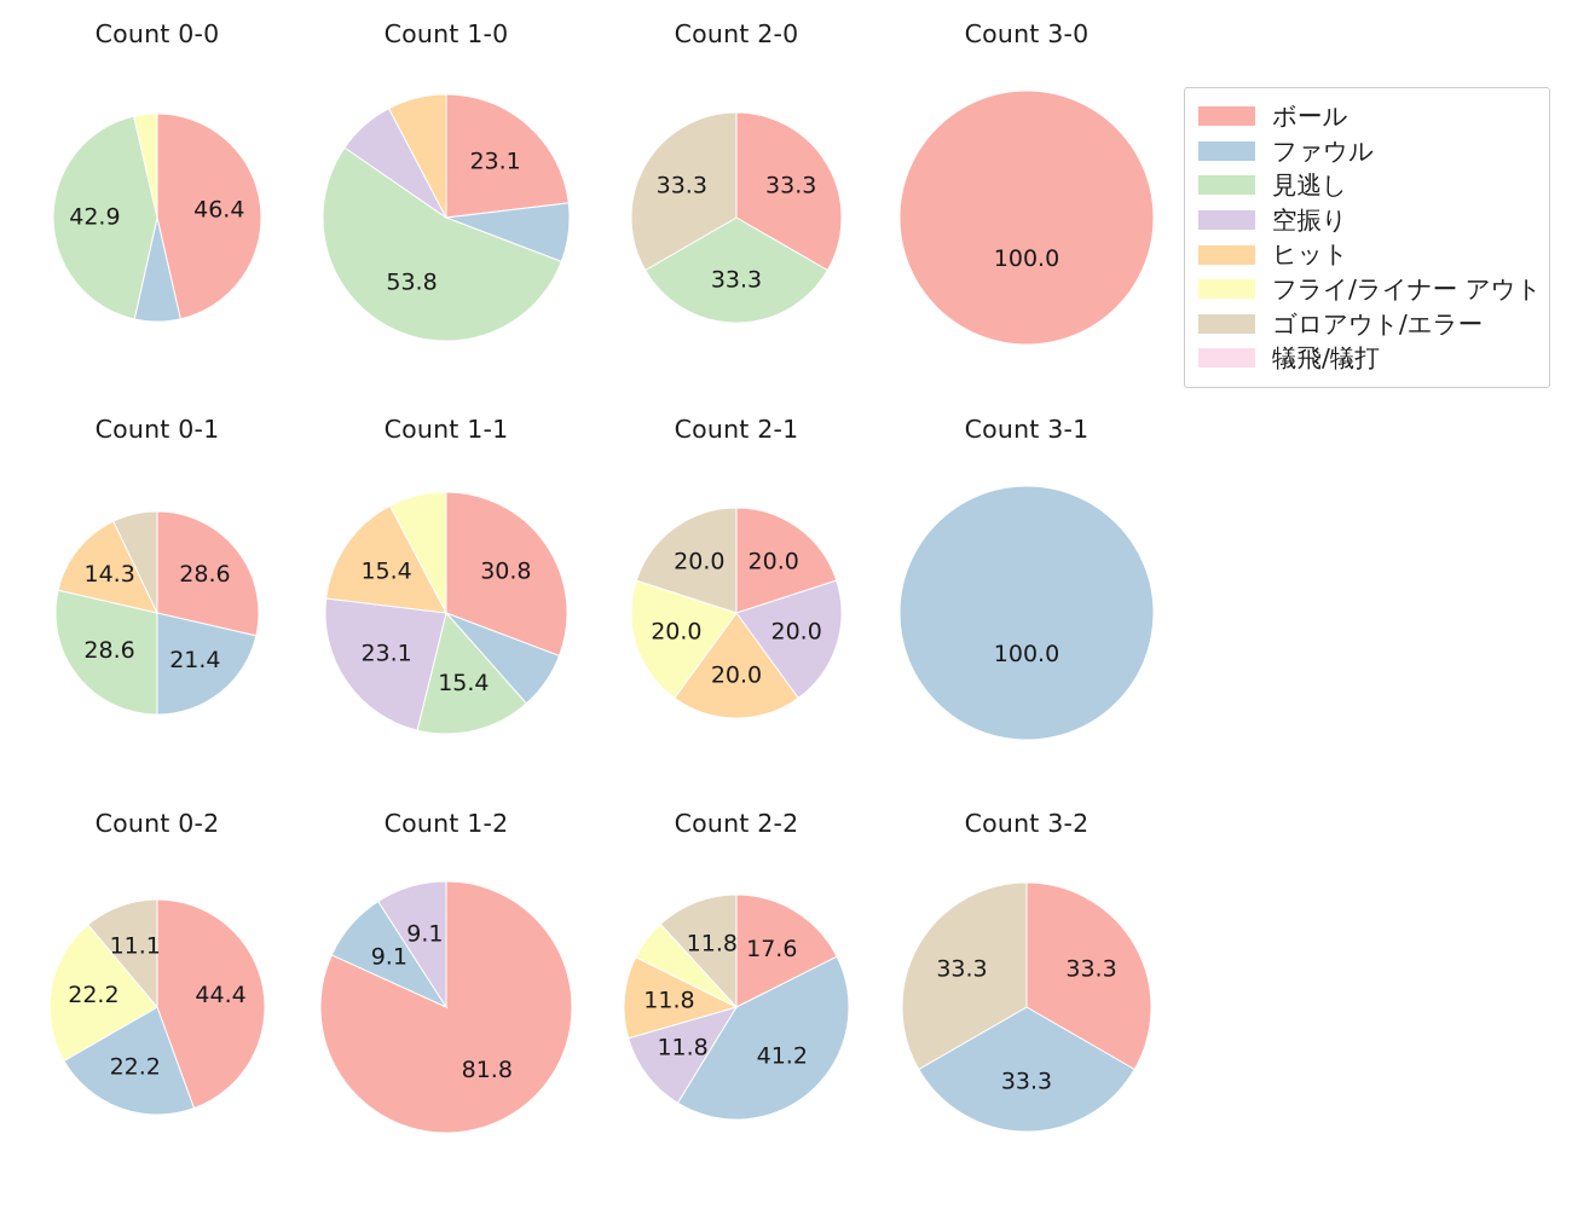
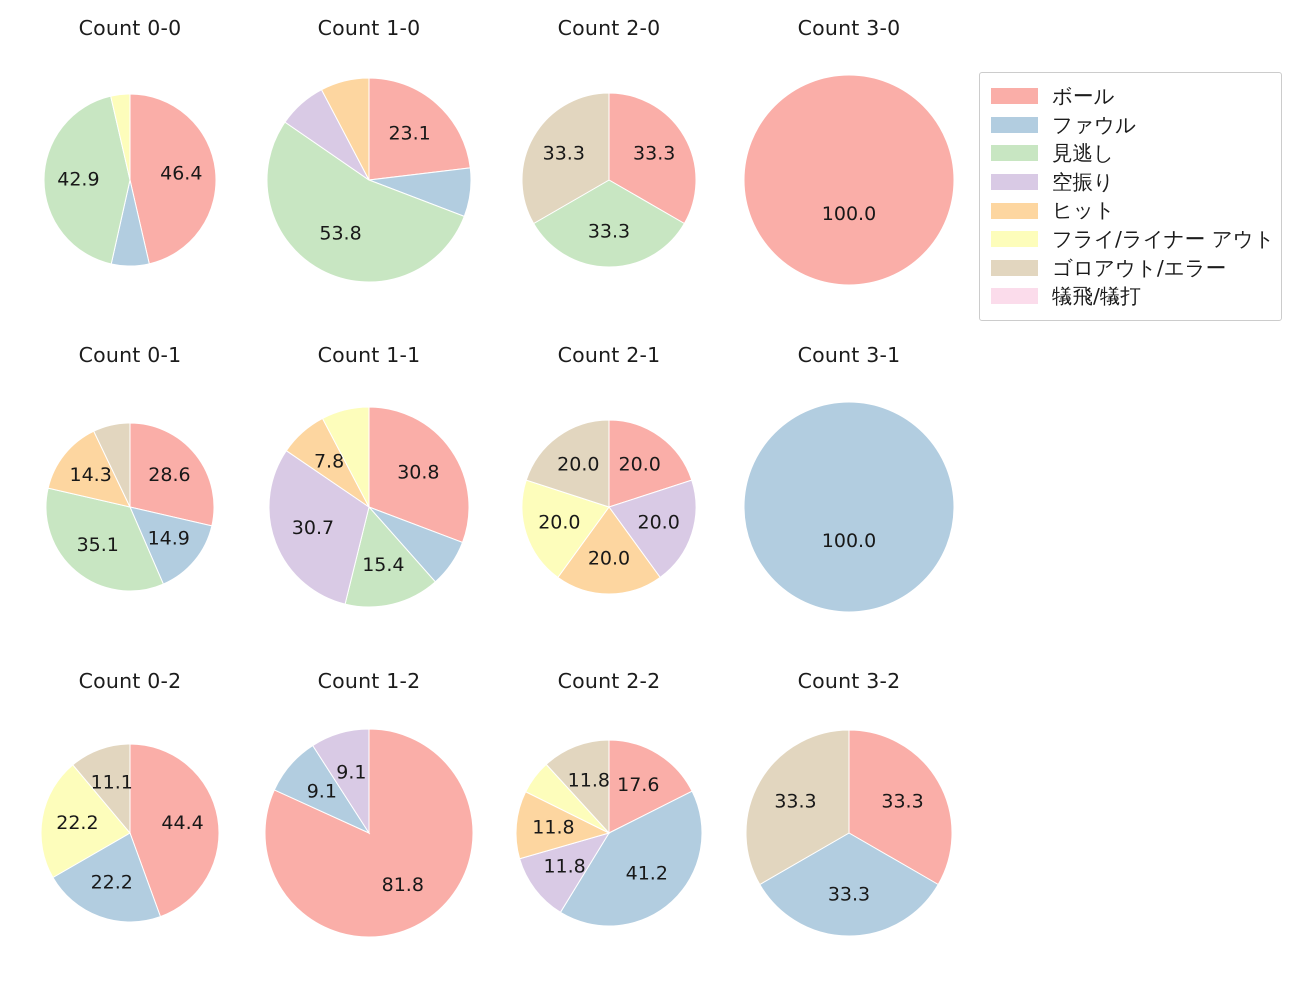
Count 0-1/ファウル: 21.4 -> 14.9
Count 0-1/見逃し: 28.6 -> 35.1
Count 1-1/空振り: 23.1 -> 30.7
Count 1-1/ヒット: 15.4 -> 7.8
